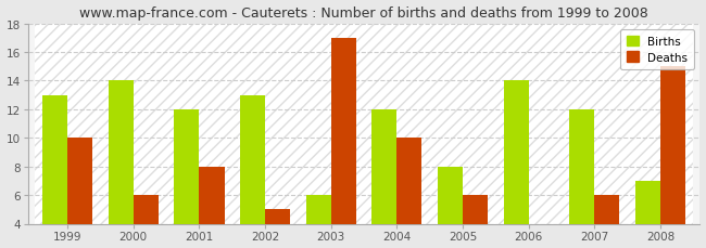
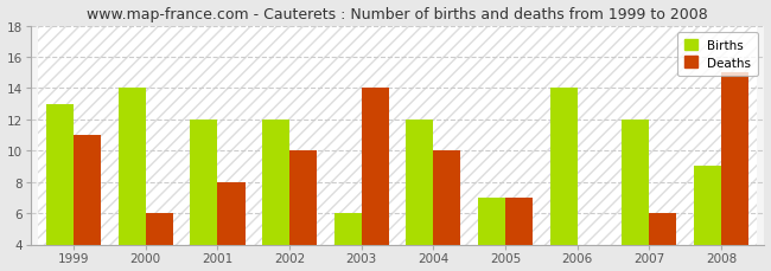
Deaths/1999: 10 -> 11
Births/2002: 13 -> 12
Deaths/2002: 5 -> 10
Deaths/2003: 17 -> 14
Births/2005: 8 -> 7
Deaths/2005: 6 -> 7
Births/2008: 7 -> 9
